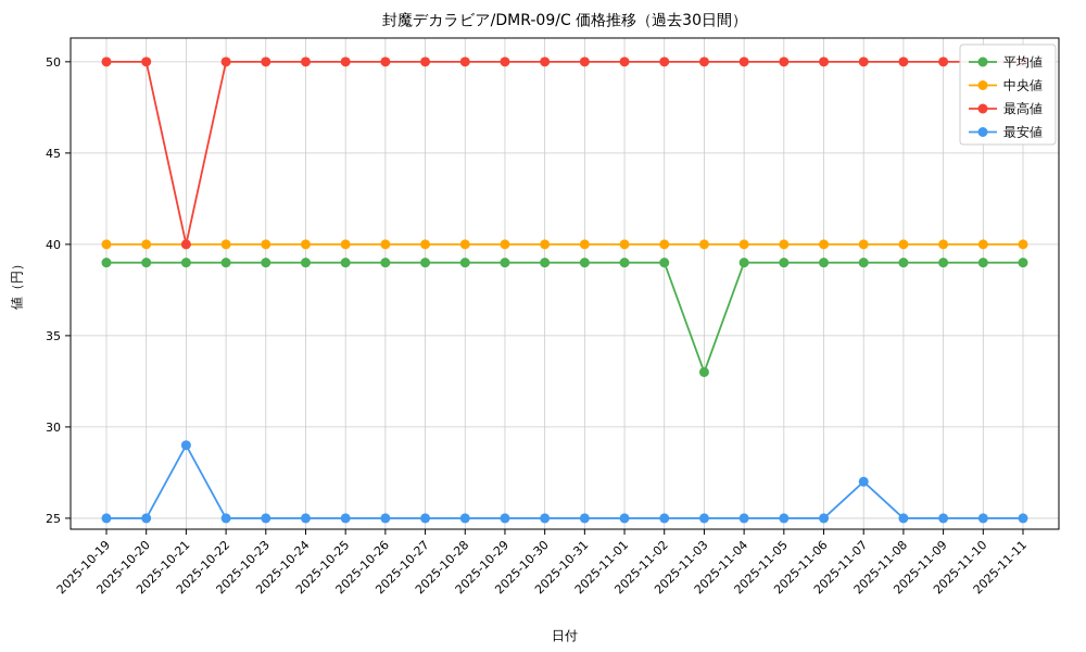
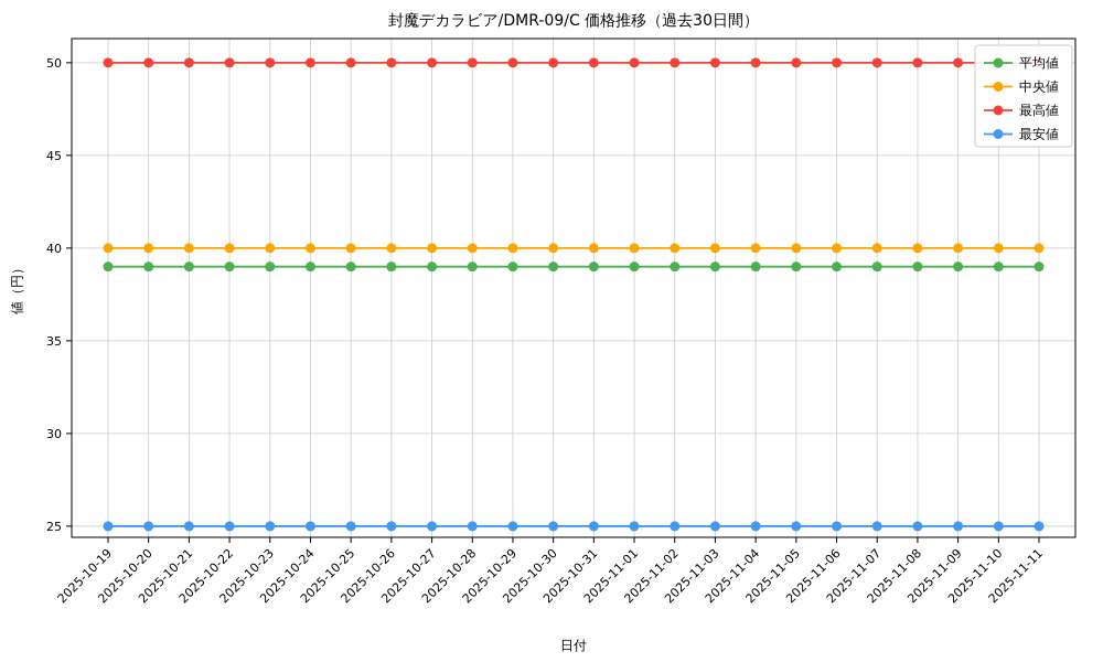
最高値/2025-10-21: 40 -> 50
最安値/2025-10-21: 29 -> 25
平均値/2025-11-03: 33 -> 39
最安値/2025-11-07: 27 -> 25
